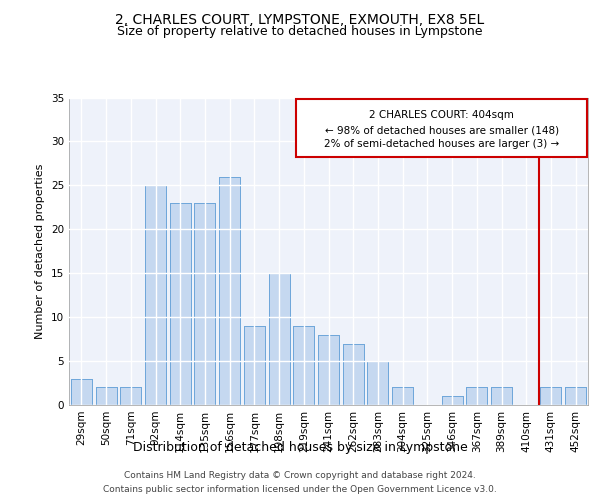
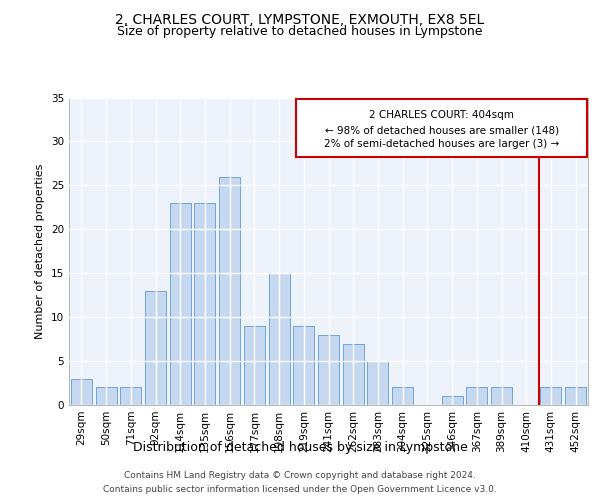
92sqm: 25 -> 13
